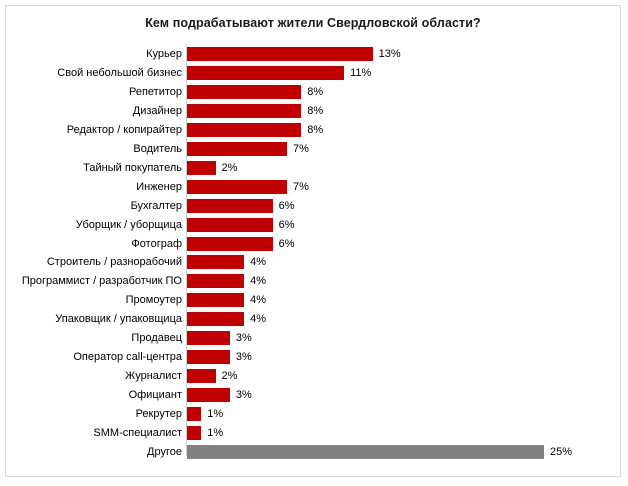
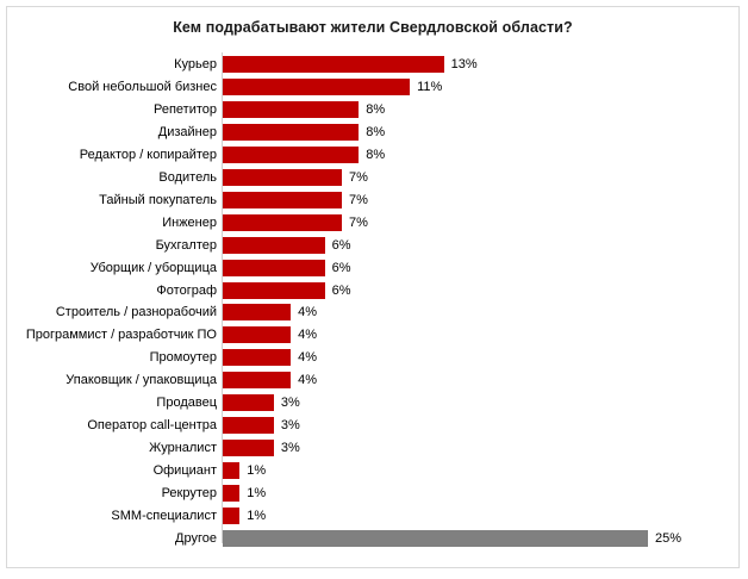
Тайный покупатель: 2% -> 7%
Журналист: 2% -> 3%
Официант: 3% -> 1%
